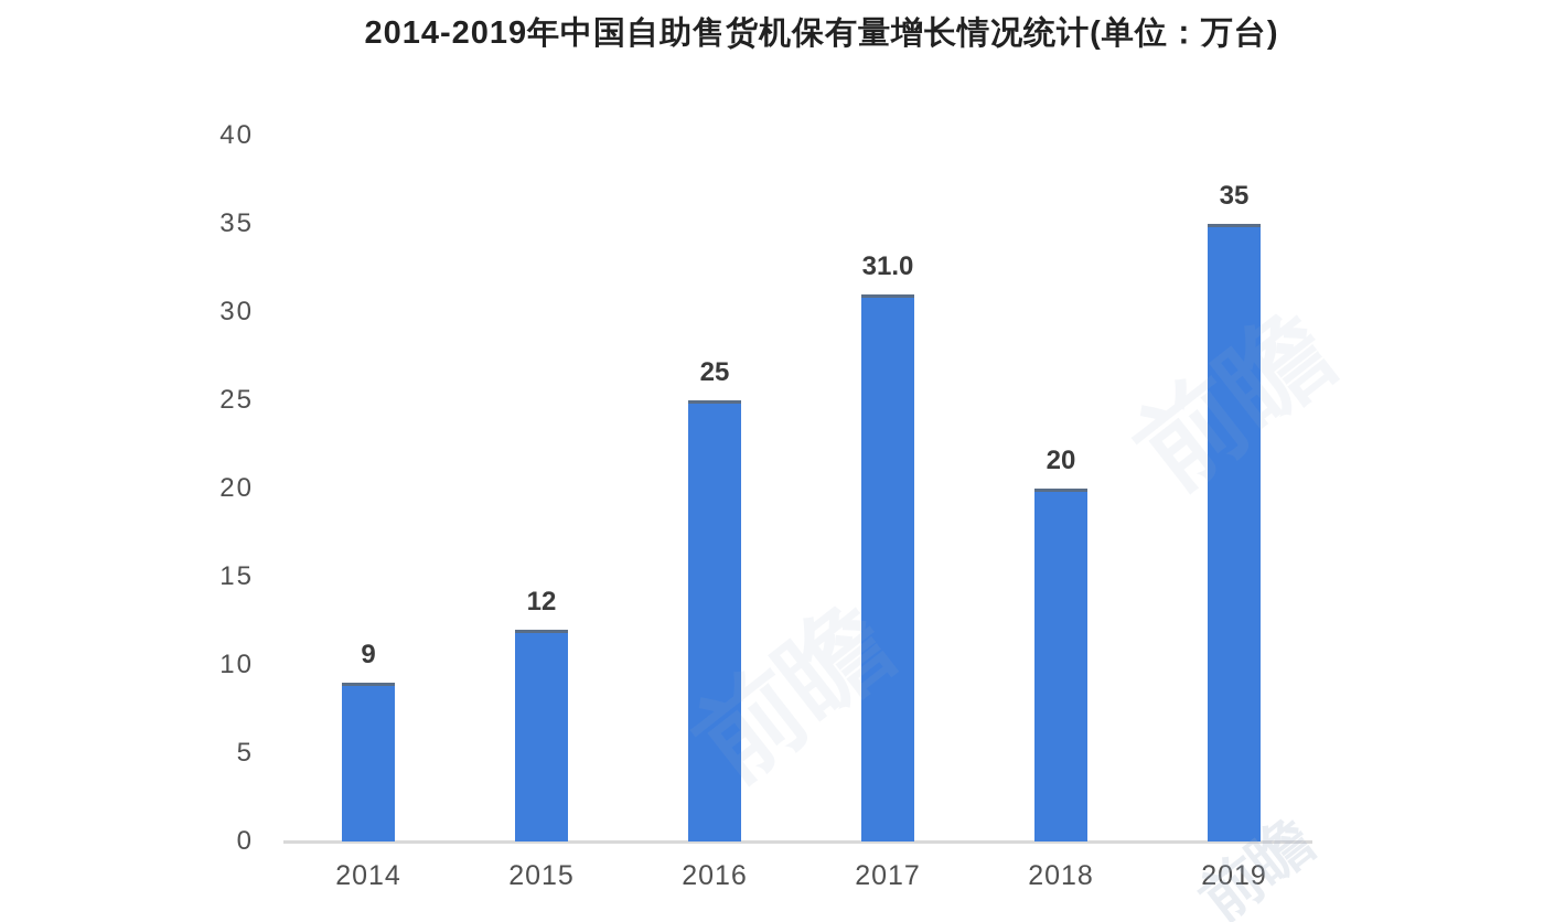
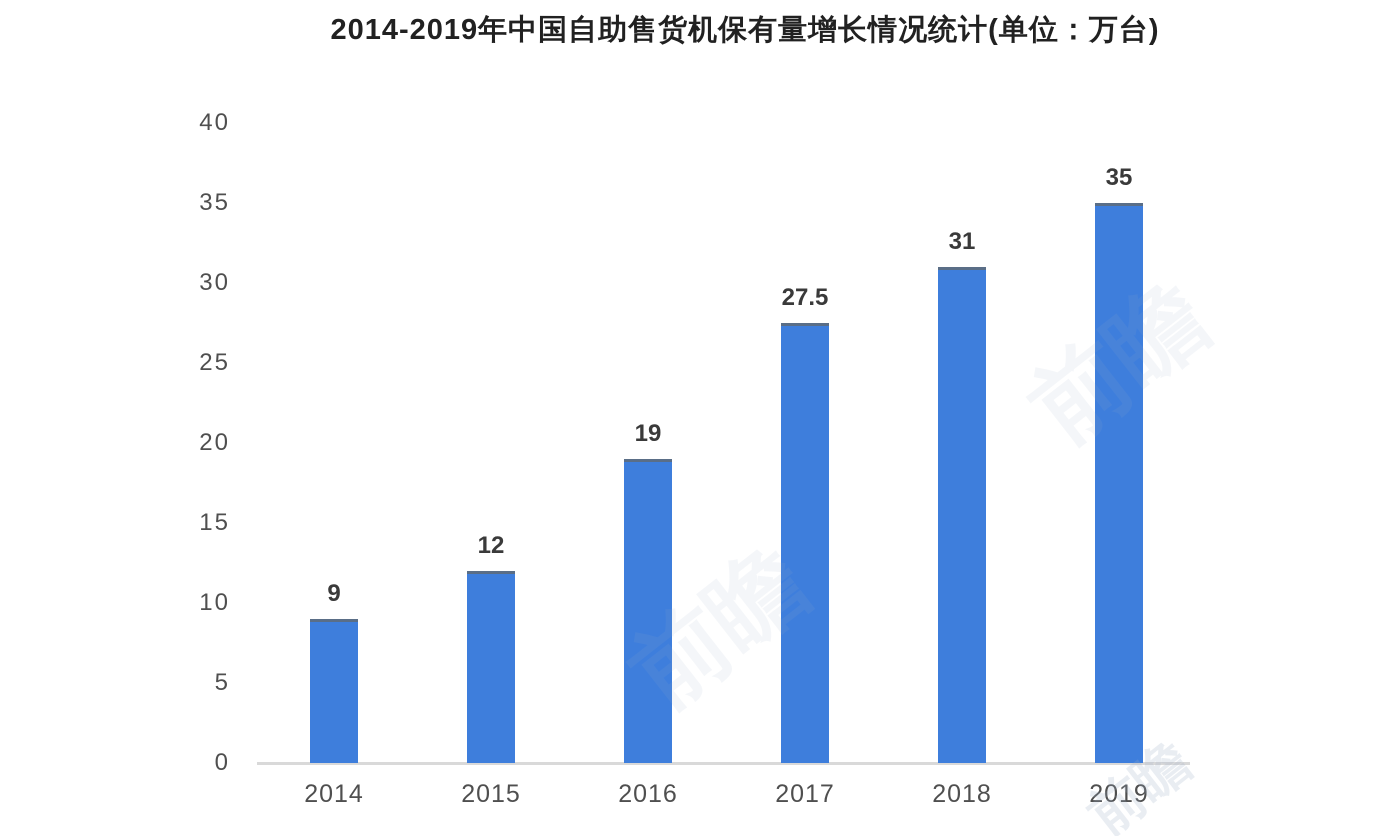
2016: 25 -> 19
2017: 31.0 -> 27.5
2018: 20 -> 31
